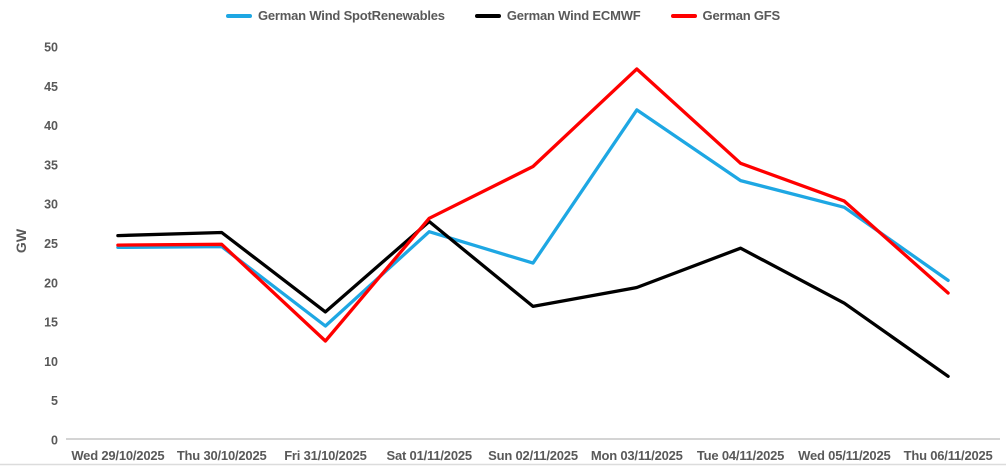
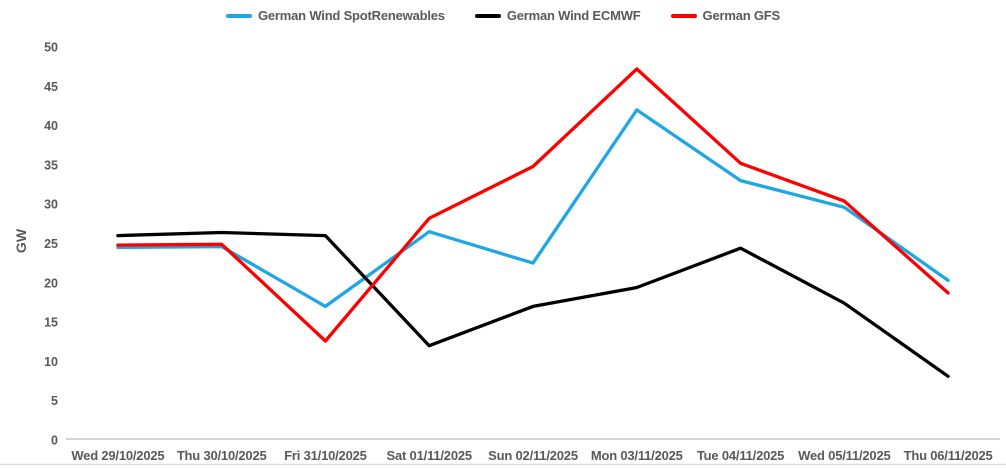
German Wind SpotRenewables/Fri 31/10/2025: 14 -> 17
German Wind ECMWF/Fri 31/10/2025: 16 -> 26
German Wind ECMWF/Sat 01/11/2025: 28 -> 12
